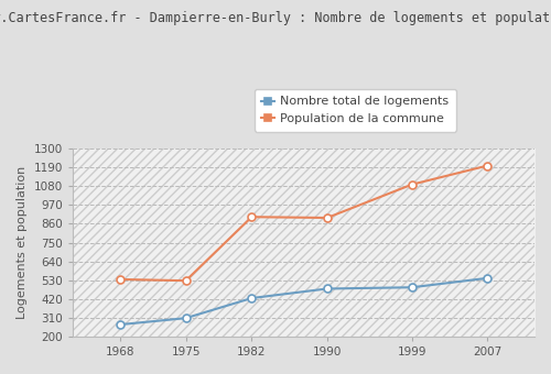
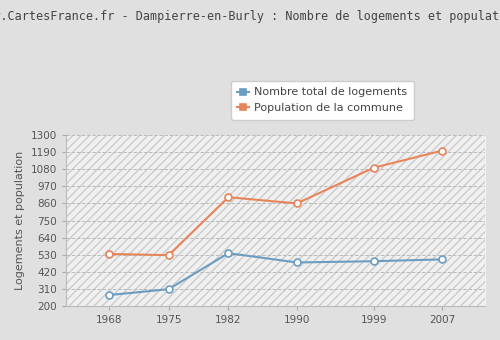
Nombre total de logements/1982: 420 -> 540
Population de la commune/1990: 900 -> 860
Nombre total de logements/2007: 540 -> 500
